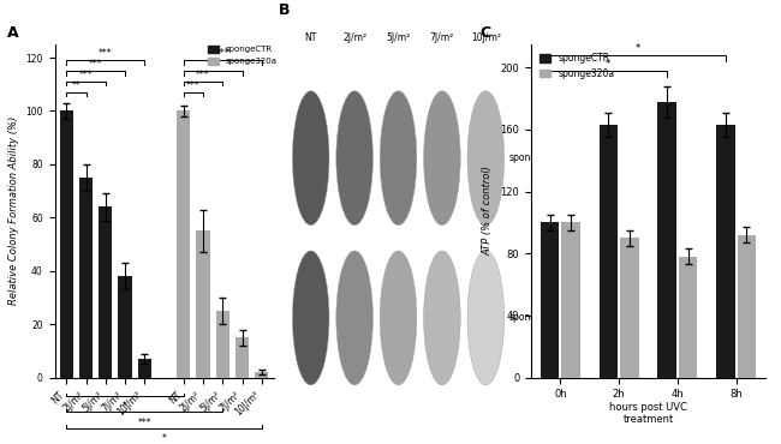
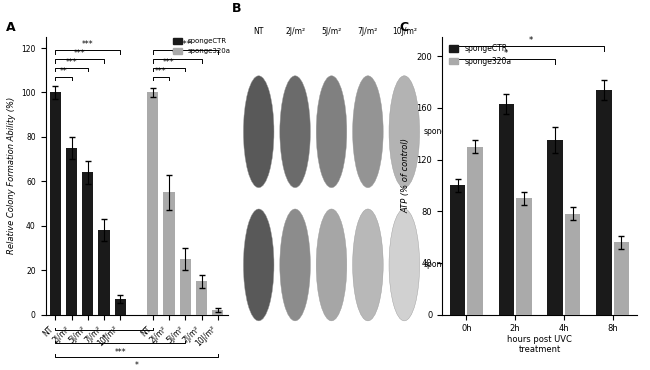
sponge320a/0h: 100 -> 130
spongeCTR/4h: 178 -> 135
spongeCTR/8h: 163 -> 174
sponge320a/8h: 92 -> 56
